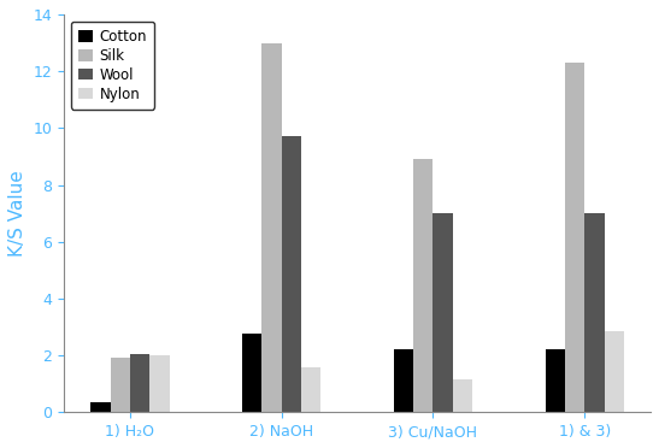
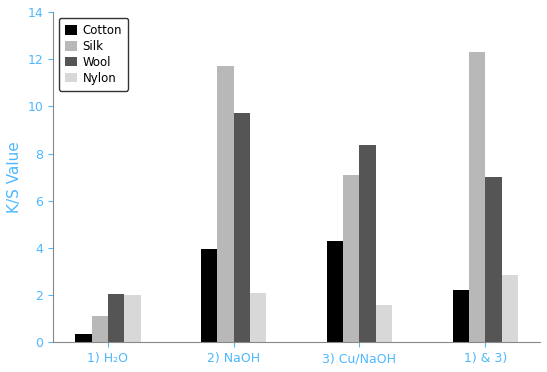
Silk/1) H₂O: 1.9 -> 1.1
Cotton/2) NaOH: 2.75 -> 3.95
Silk/2) NaOH: 13.0 -> 11.7
Nylon/2) NaOH: 1.60 -> 2.10
Cotton/3) Cu/NaOH: 2.20 -> 4.30
Silk/3) Cu/NaOH: 8.9 -> 7.1
Wool/3) Cu/NaOH: 7.00 -> 8.35
Nylon/3) Cu/NaOH: 1.15 -> 1.60
